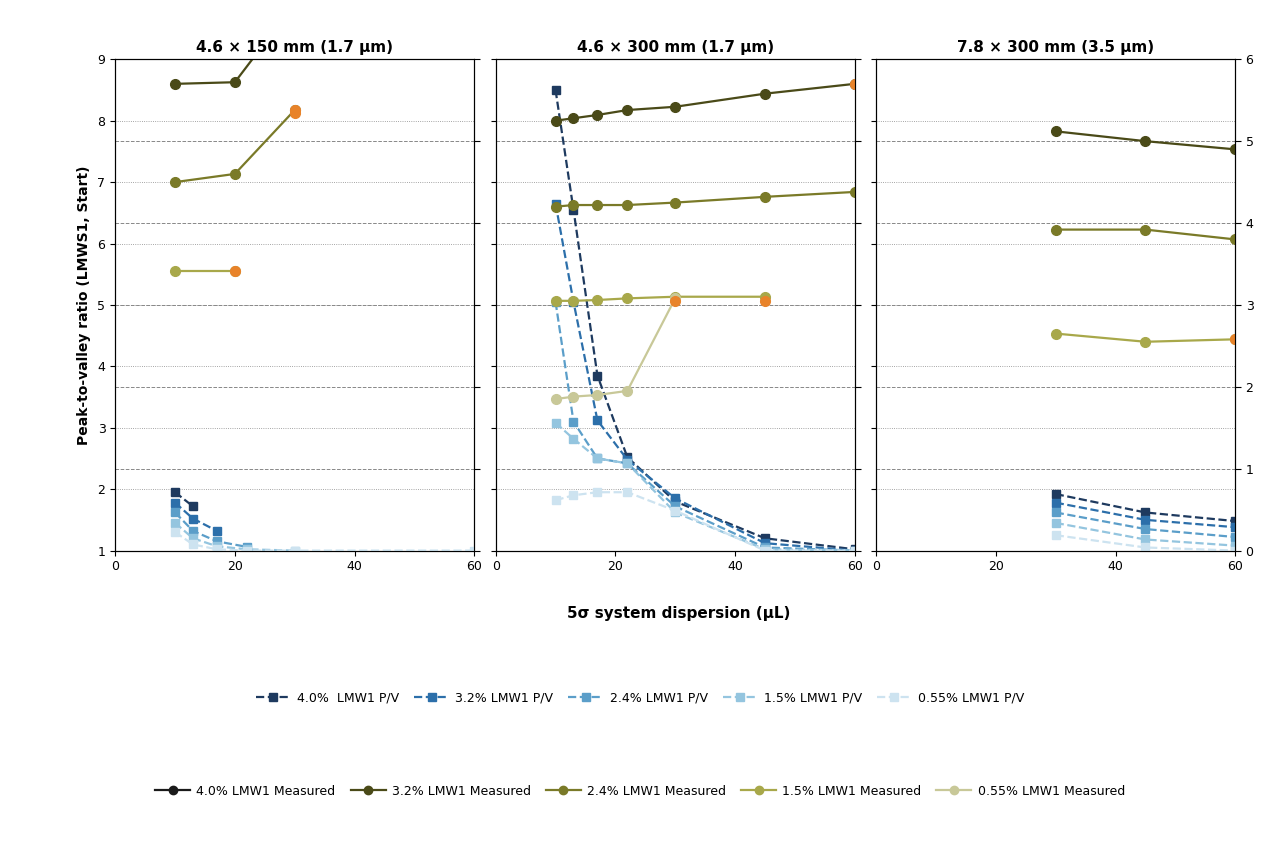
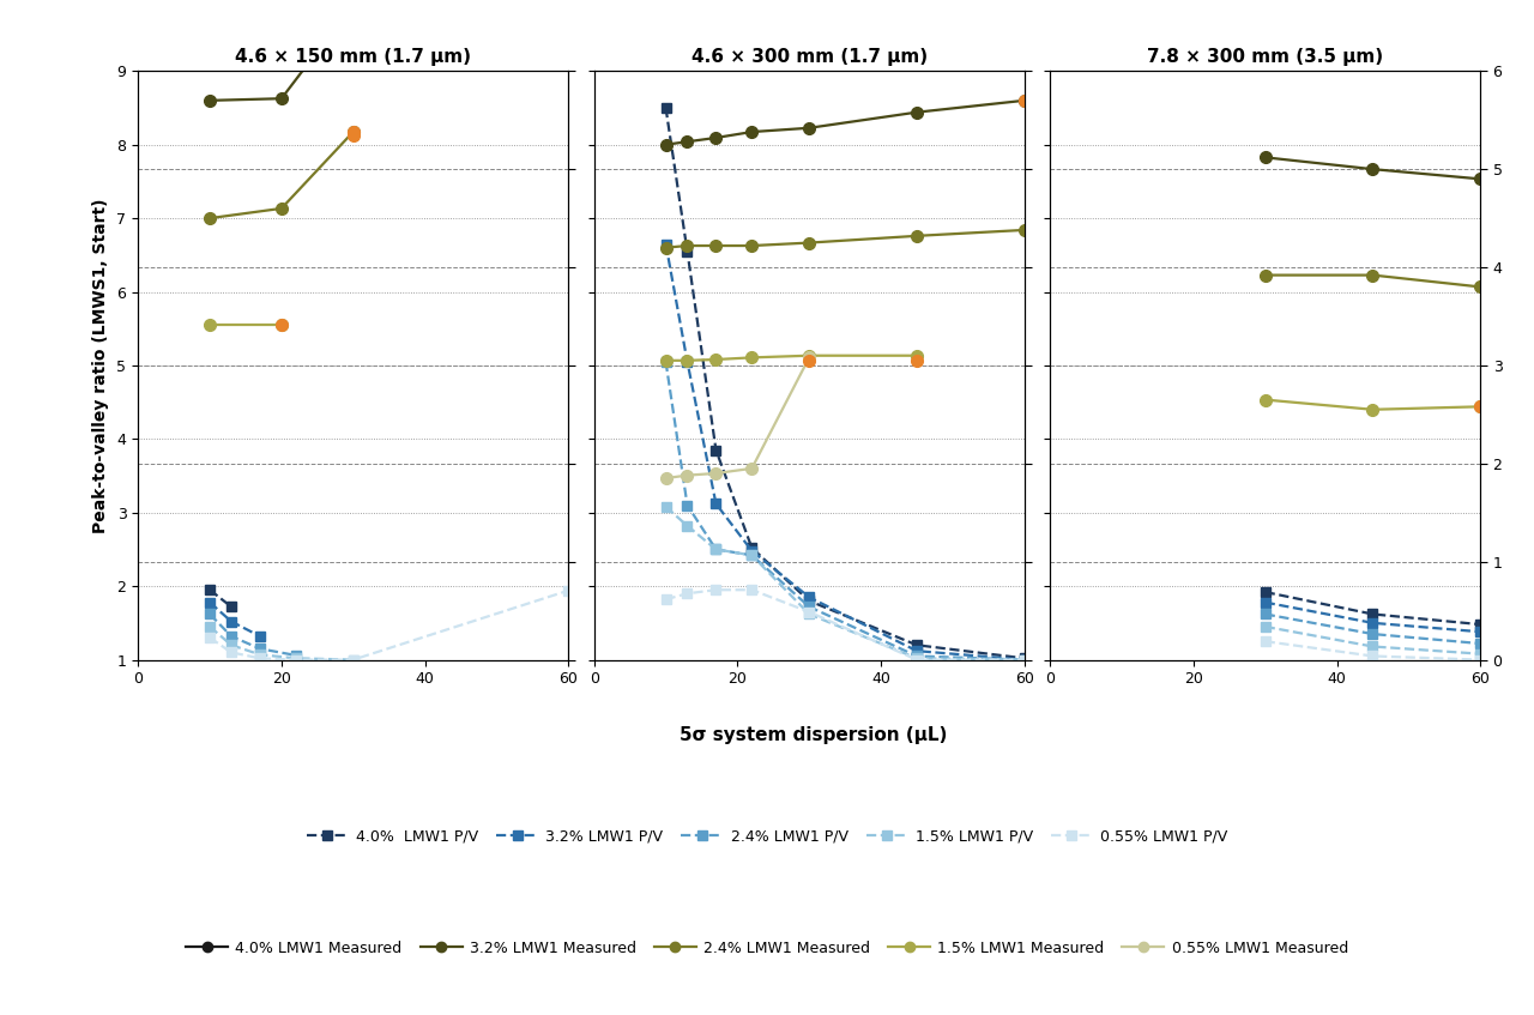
4.6 × 150 mm (1.7 μm)/0.55% LMW1 P/V/60: 1.00 -> 1.94
